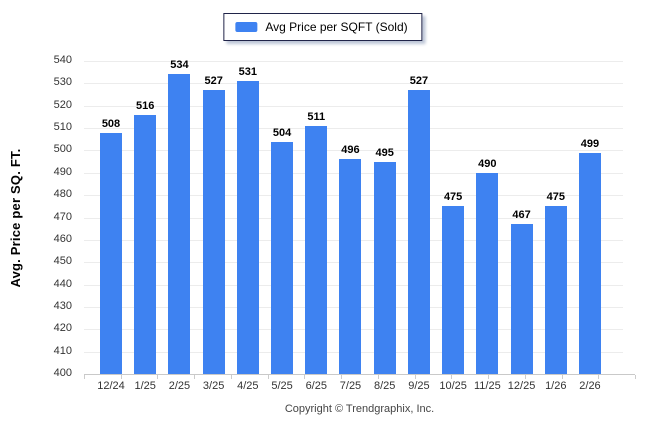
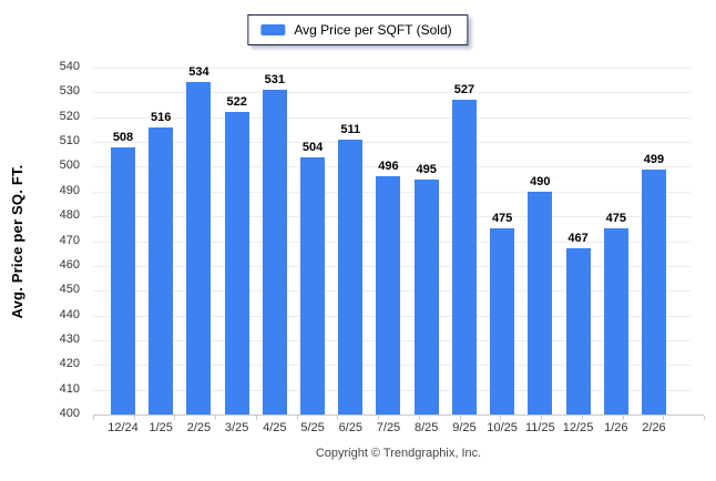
3/25: 527 -> 522
